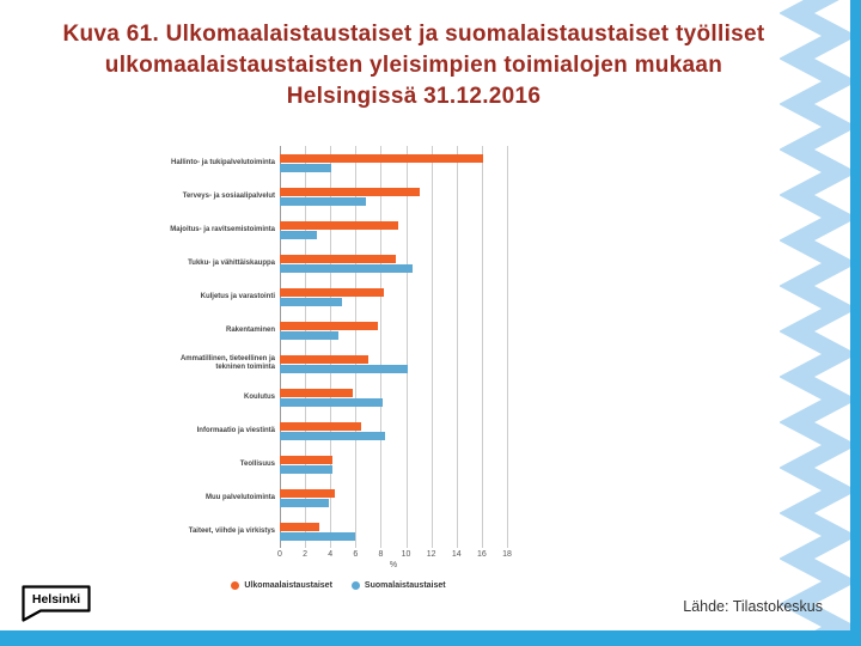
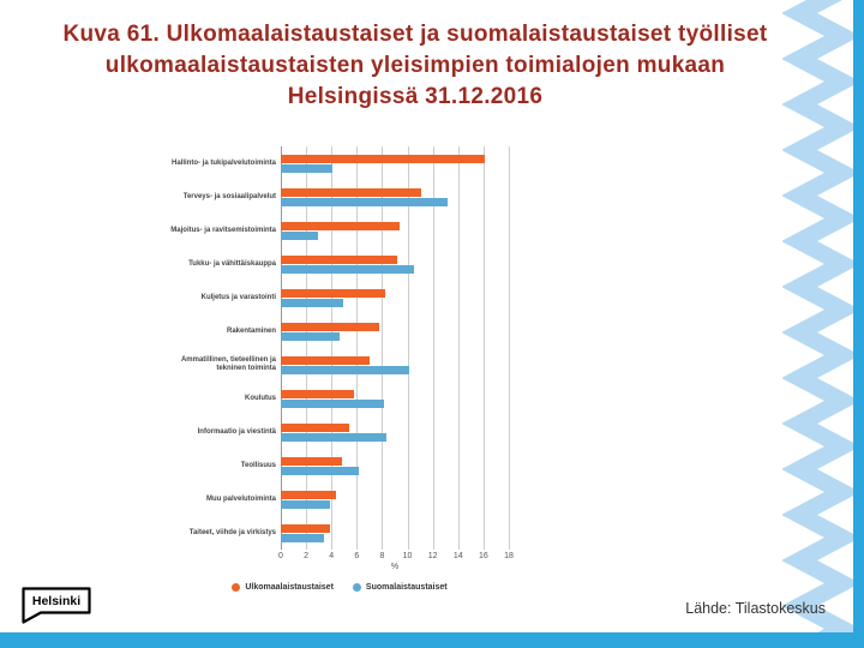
Suomalaistaustaiset/Terveys- ja sosiaalipalvelut: 6.8 -> 13.2
Ulkomaalaistaustaiset/Informaatio ja viestintä: 6.4 -> 5.4
Ulkomaalaistaustaiset/Teollisuus: 4.2 -> 4.8
Suomalaistaustaiset/Teollisuus: 4.2 -> 6.2
Ulkomaalaistaustaiset/Taiteet, viihde ja virkistys: 3.1 -> 3.9
Suomalaistaustaiset/Taiteet, viihde ja virkistys: 6.0 -> 3.4
